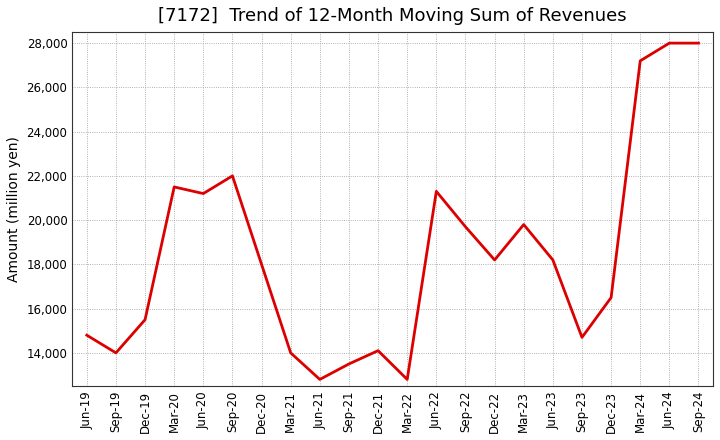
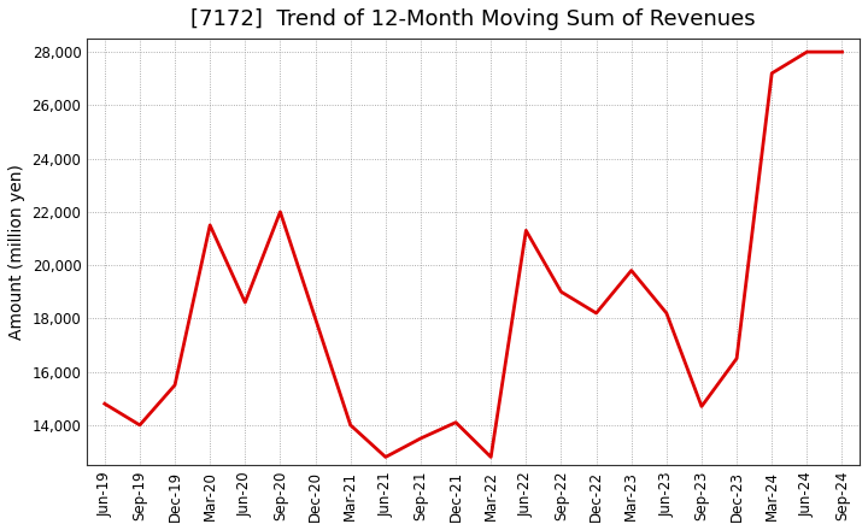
Jun-20: 21,200 -> 18,600
Sep-22: 19,700 -> 19,000
